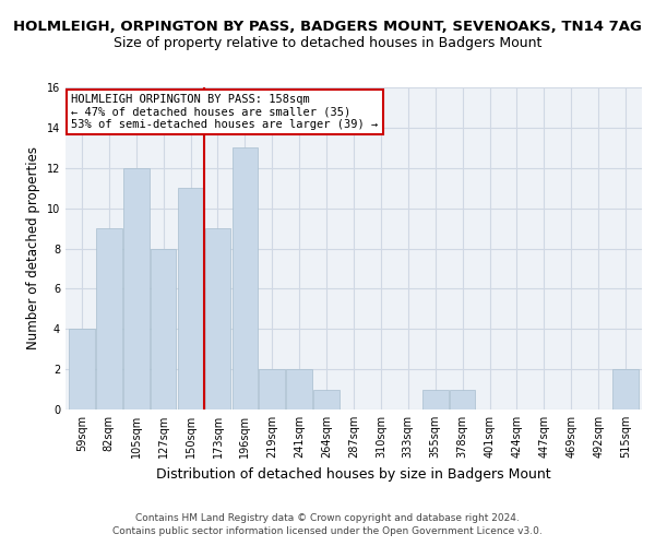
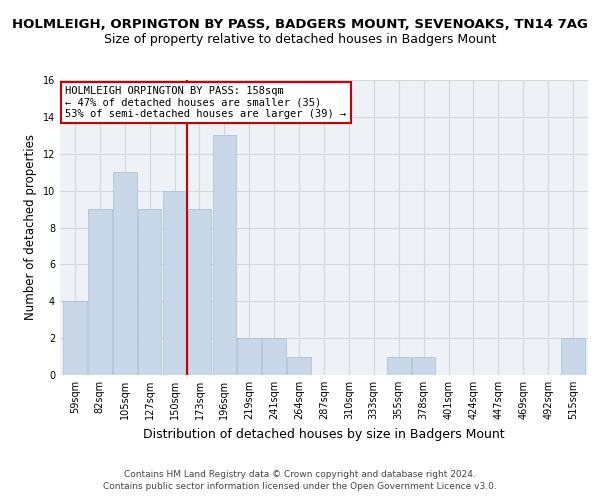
105sqm: 12 -> 11
127sqm: 8 -> 9
150sqm: 11 -> 10
